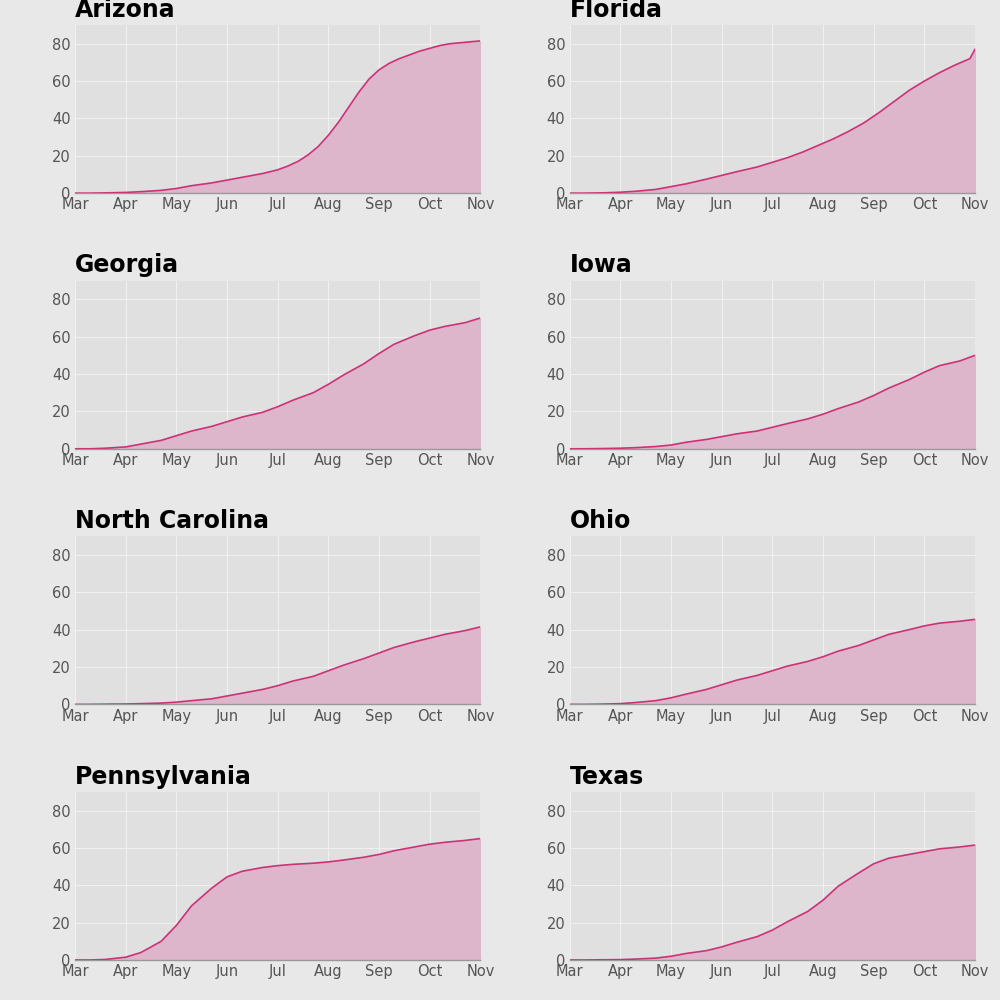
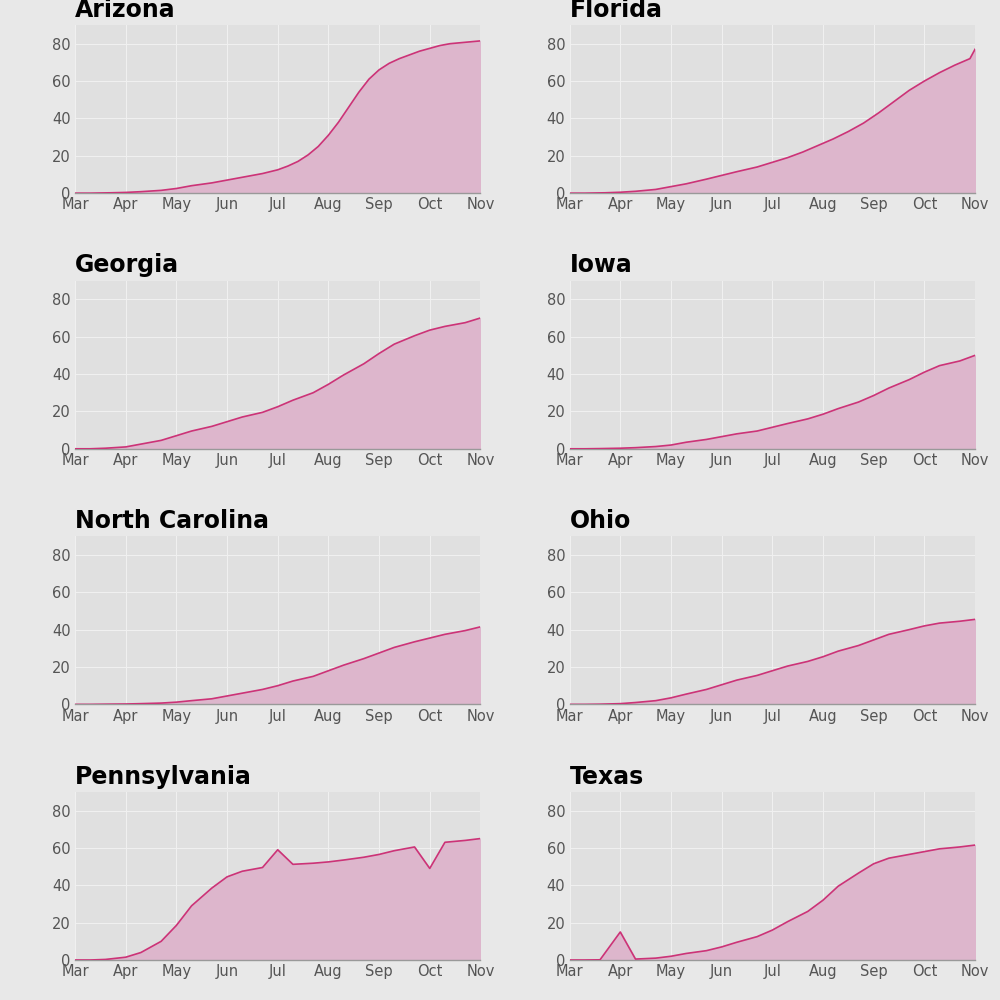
Pennsylvania/Jul: 50 -> 59
Pennsylvania/Oct: 62 -> 49
Texas/Apr: 0 -> 15
